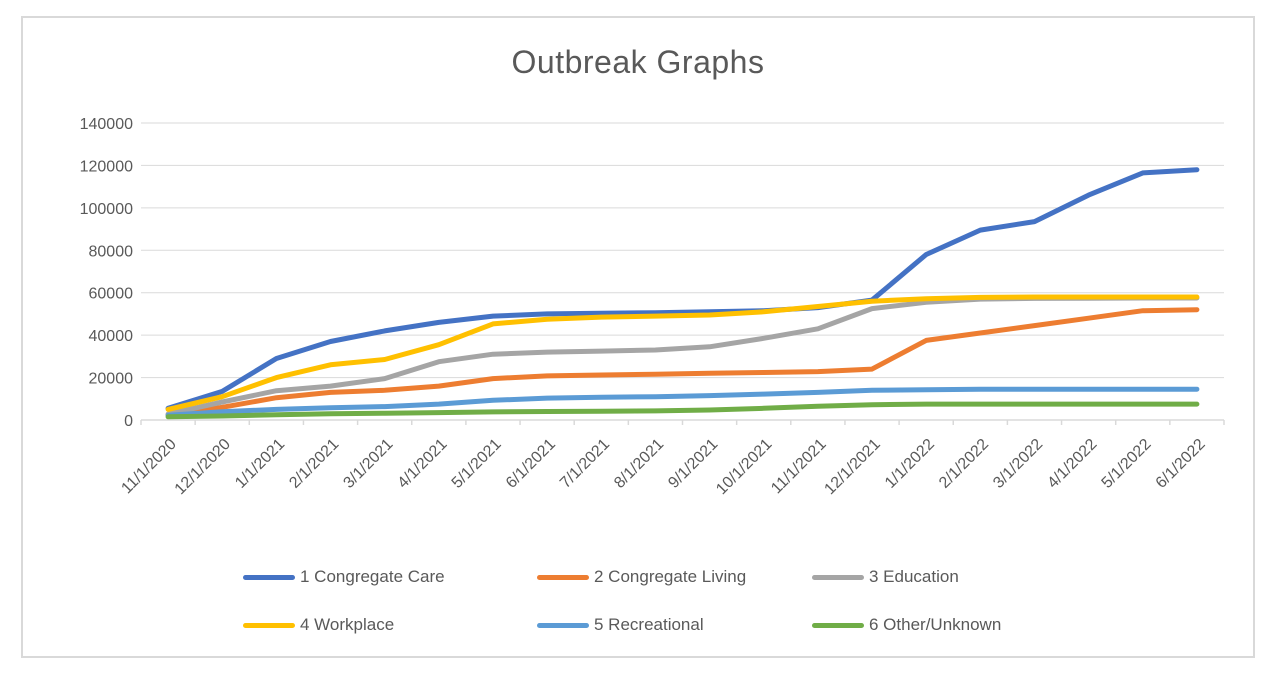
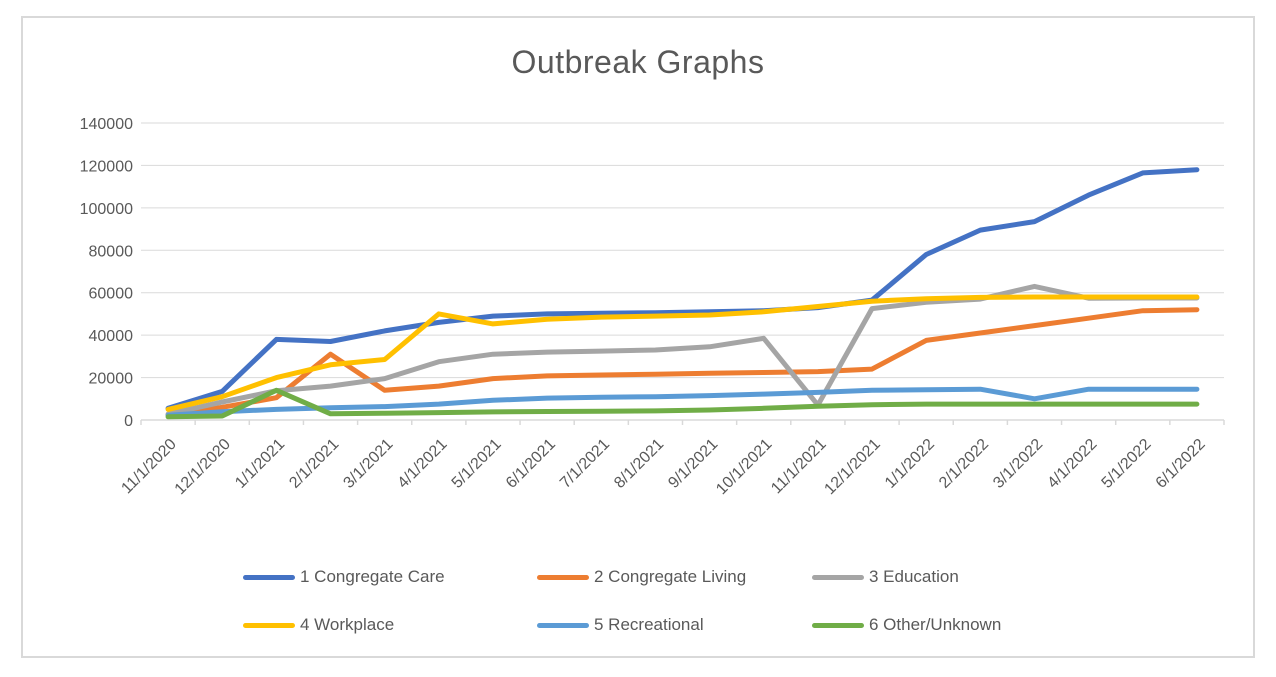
1 Congregate Care/1/1/2021: 29000 -> 38000
6 Other/Unknown/1/1/2021: 2000 -> 14000
2 Congregate Living/2/1/2021: 13000 -> 31000
4 Workplace/4/1/2021: 36000 -> 50000
3 Education/11/1/2021: 43000 -> 7000
3 Education/3/1/2022: 57000 -> 63000
5 Recreational/3/1/2022: 14000 -> 10000
